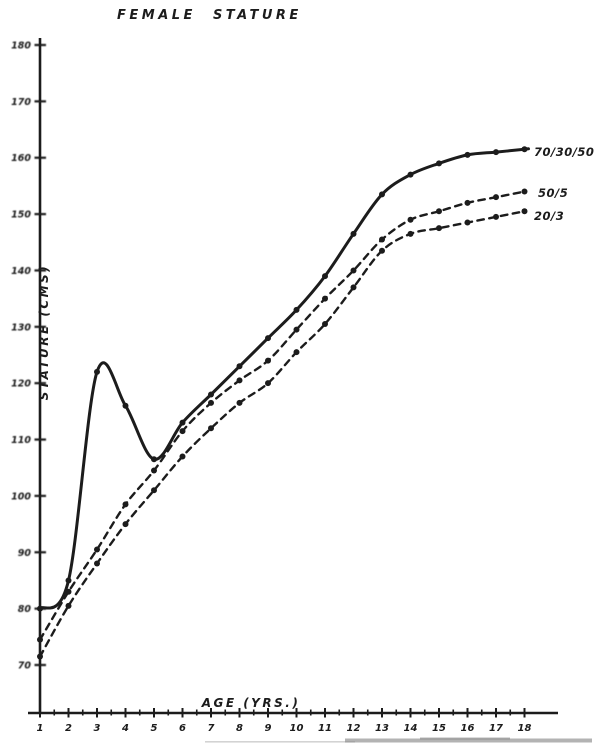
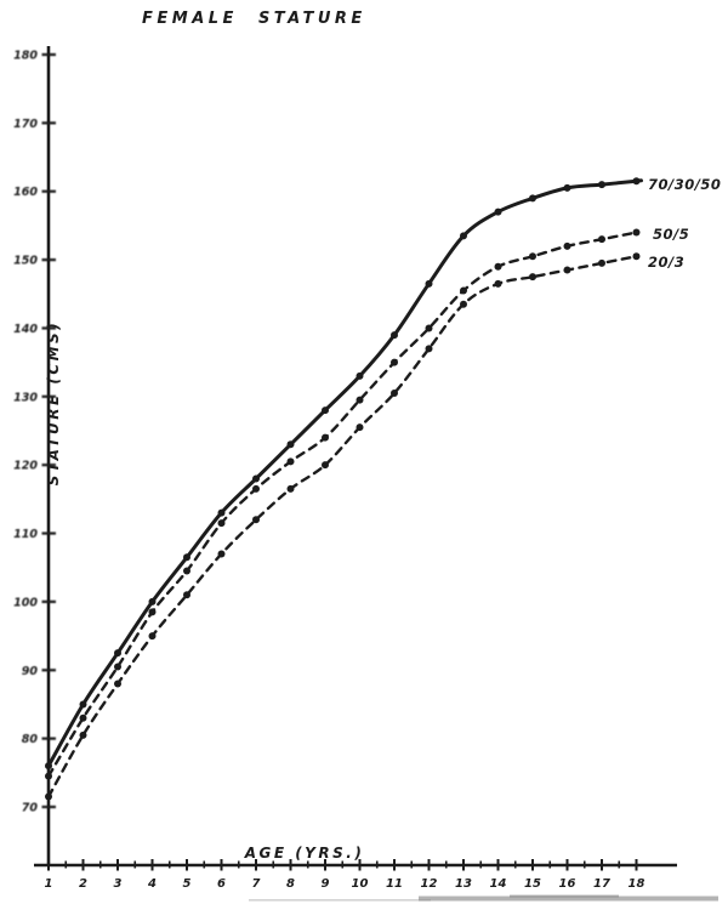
70/30/50/1: 80 -> 76
70/30/50/3: 122 -> 92
70/30/50/4: 116 -> 100
